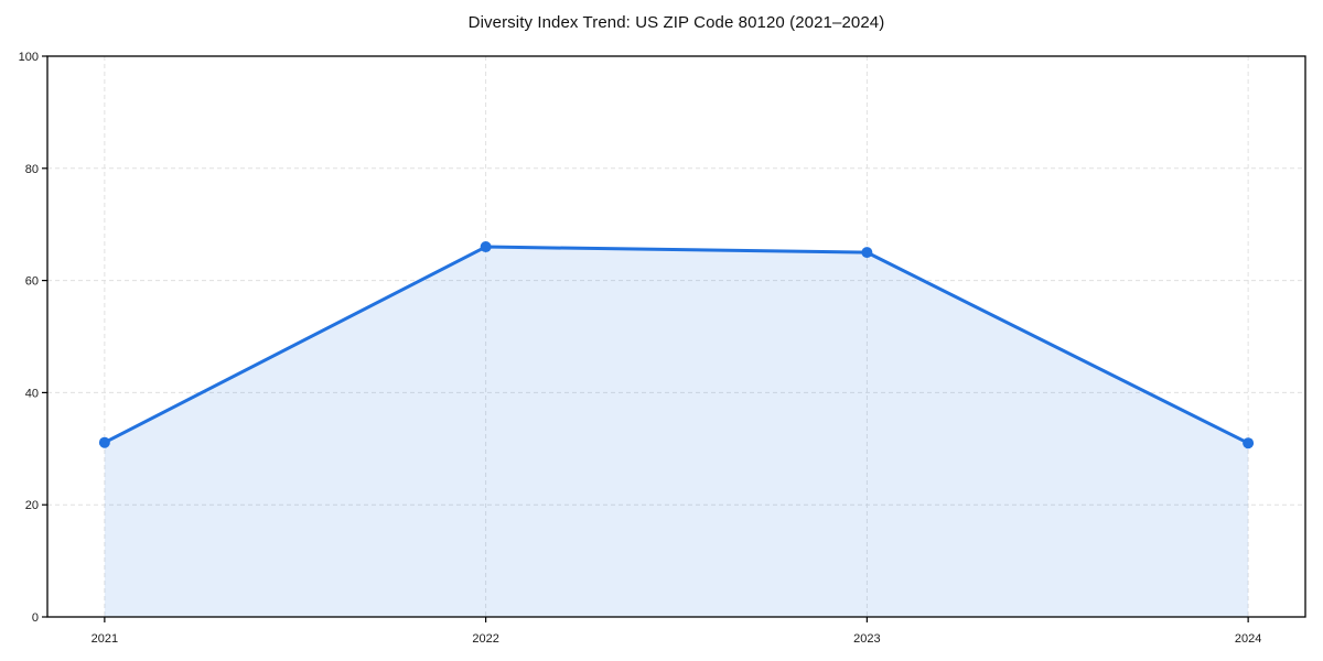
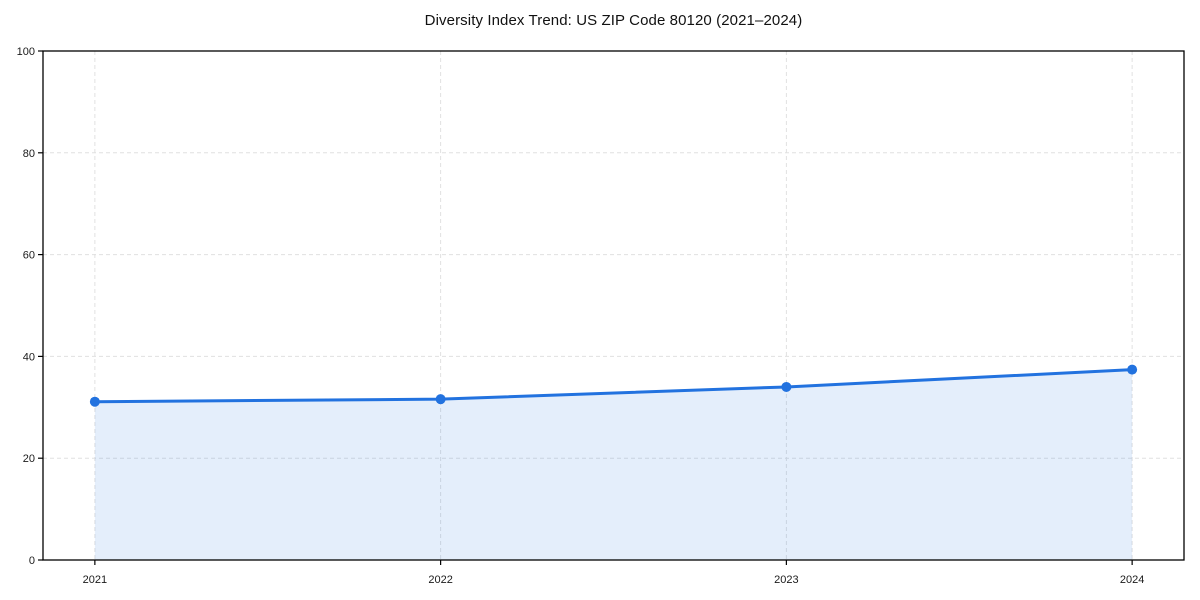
2022: 66 -> 32
2023: 65 -> 34
2024: 31 -> 37
